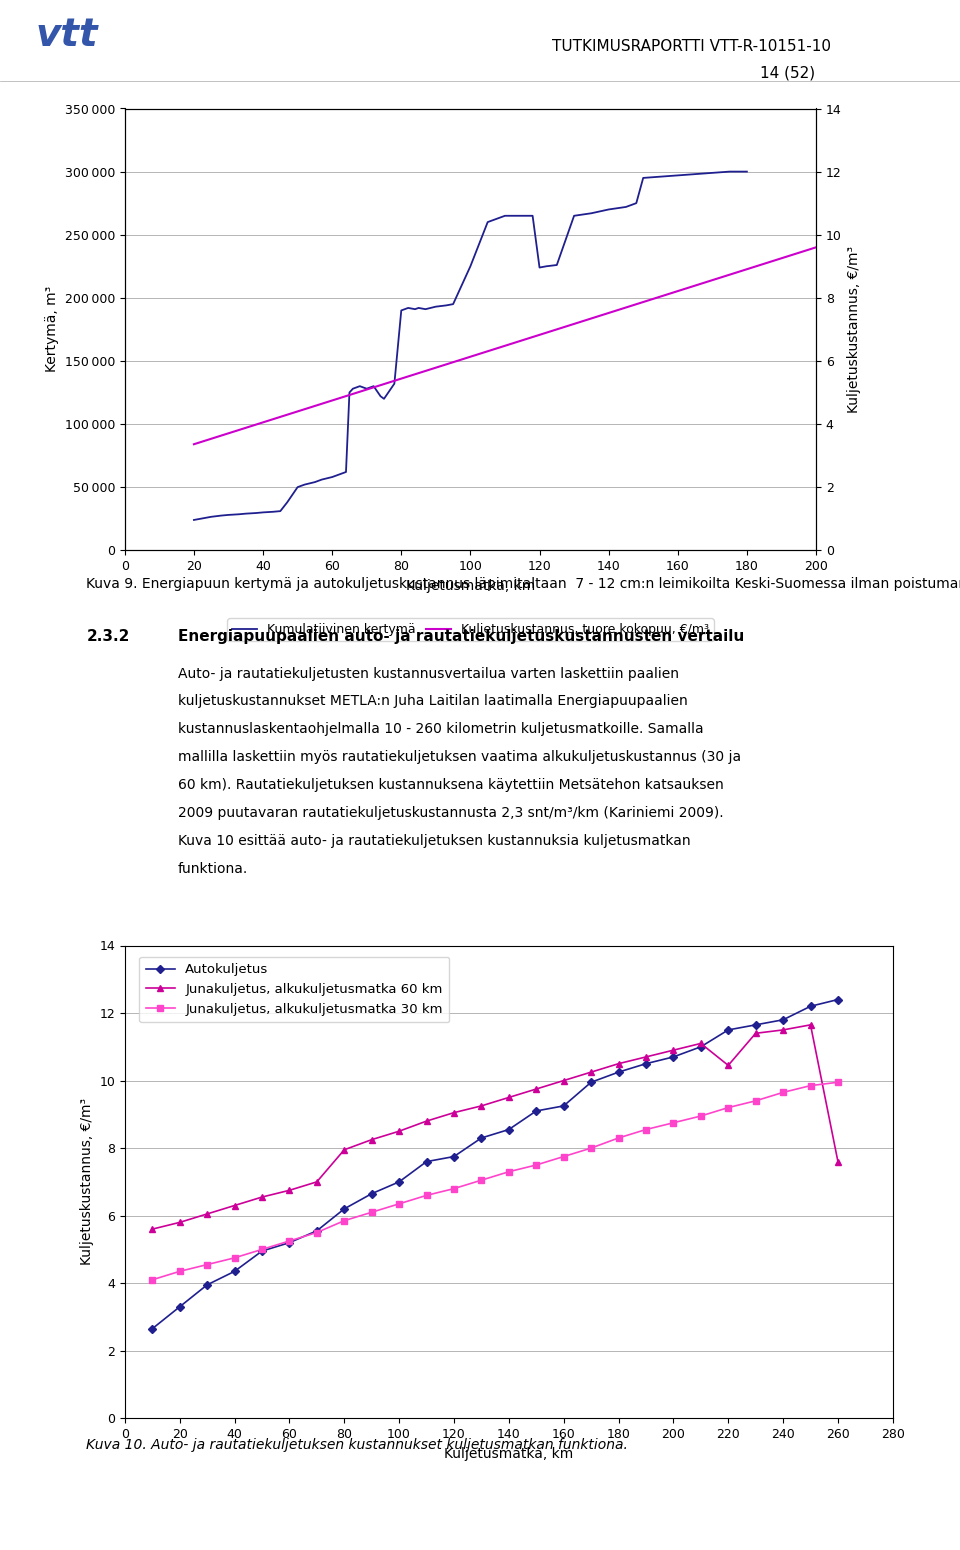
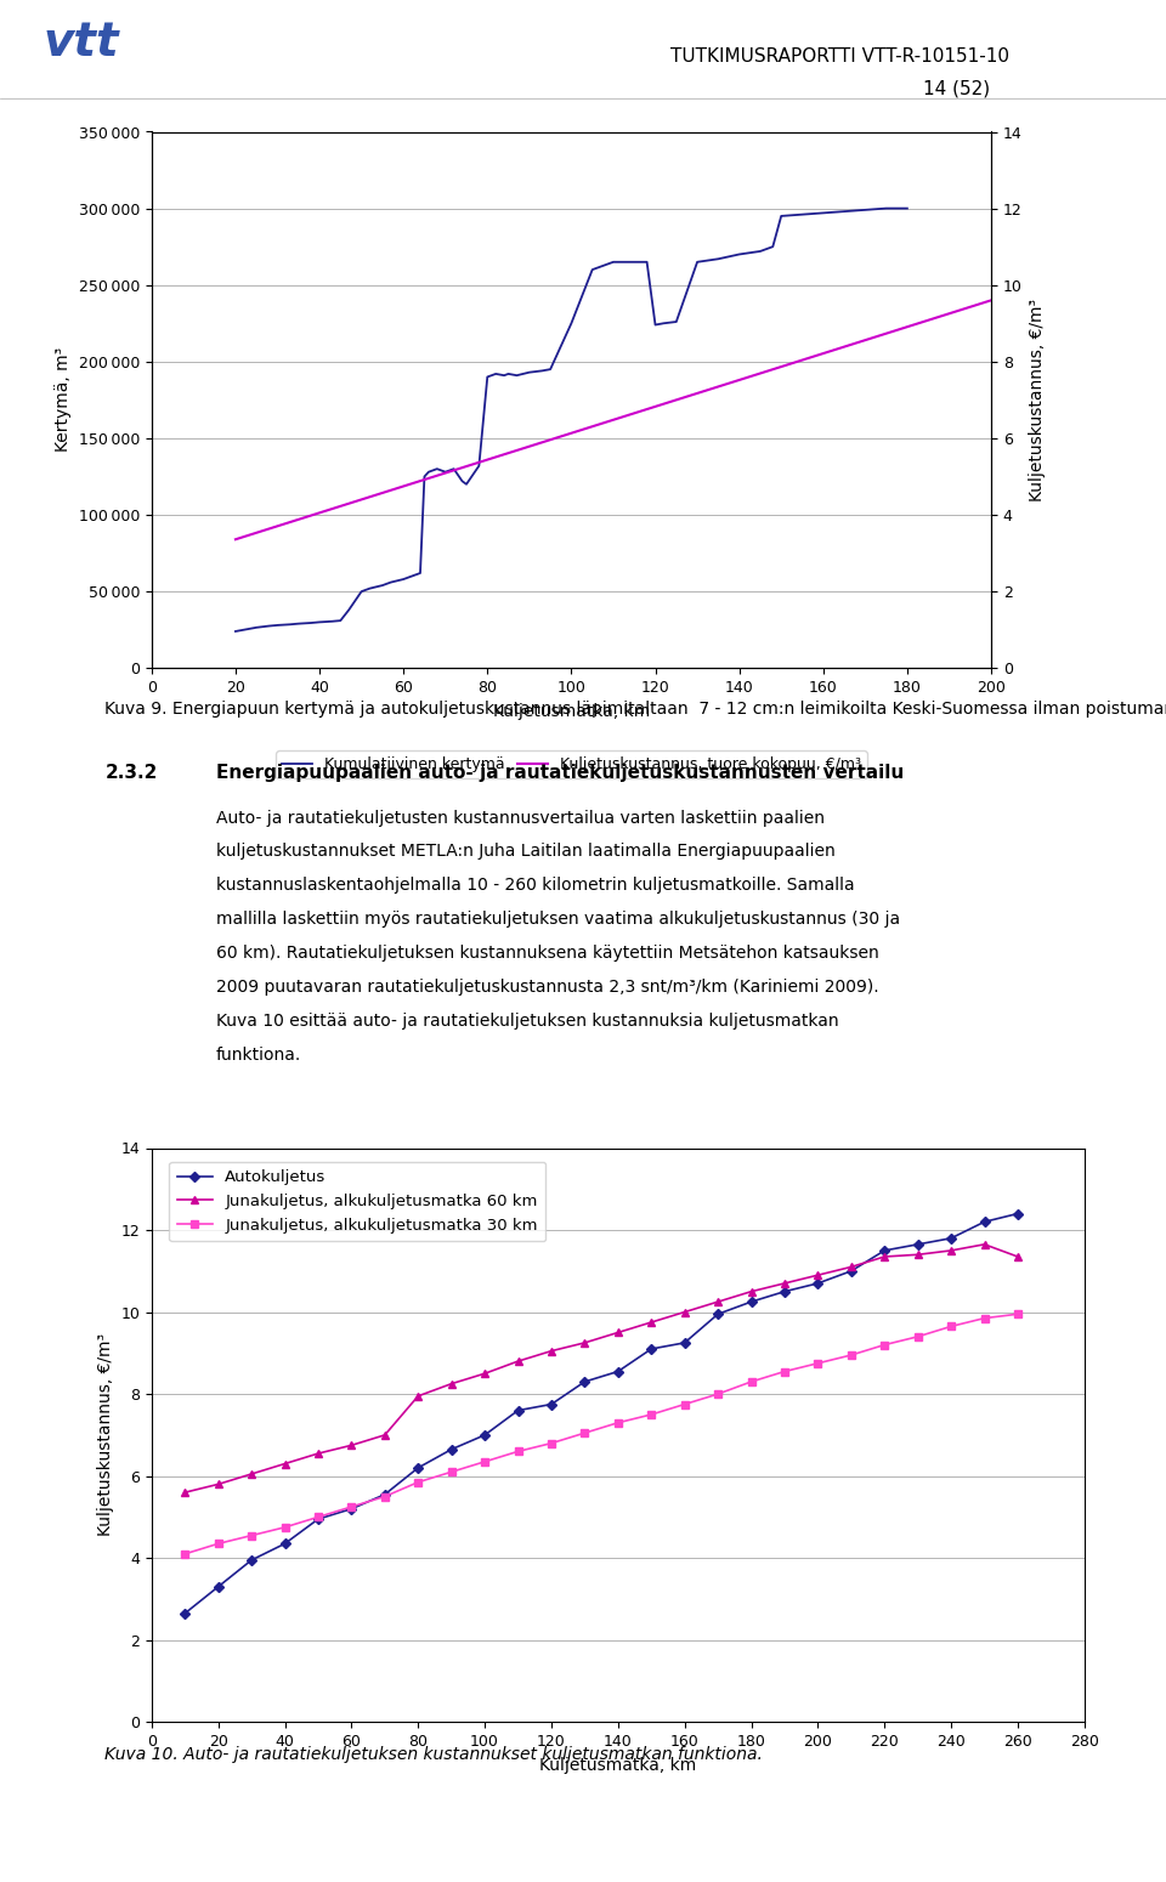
Junakuljetus, alkukuljetusmatka 60 km/220: 10.45 -> 11.35
Junakuljetus, alkukuljetusmatka 60 km/260: 7.60 -> 11.35
